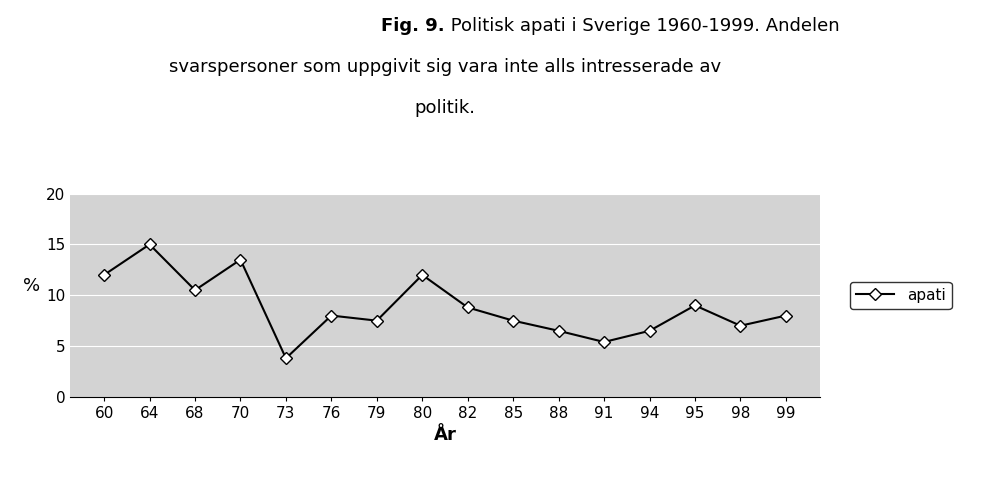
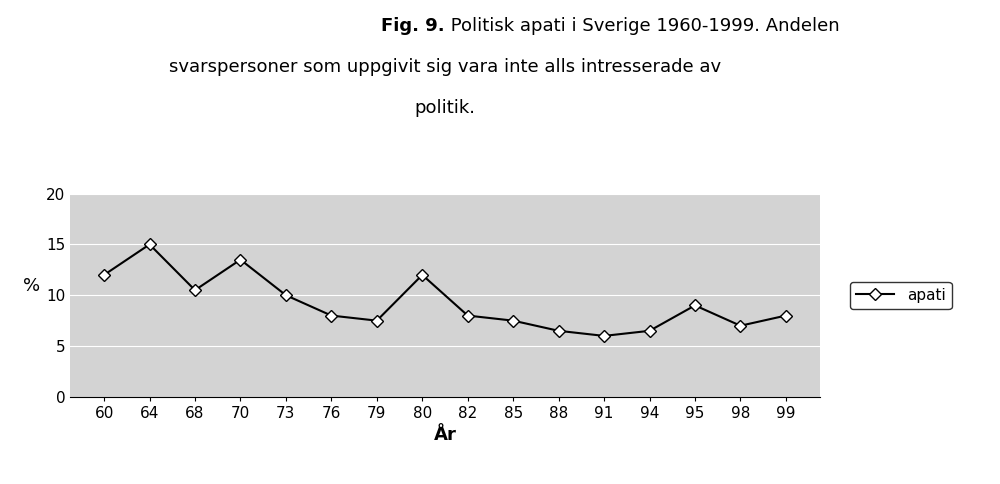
73: 3.8 -> 10.0
82: 8.8 -> 8.0
91: 5.4 -> 6.0
